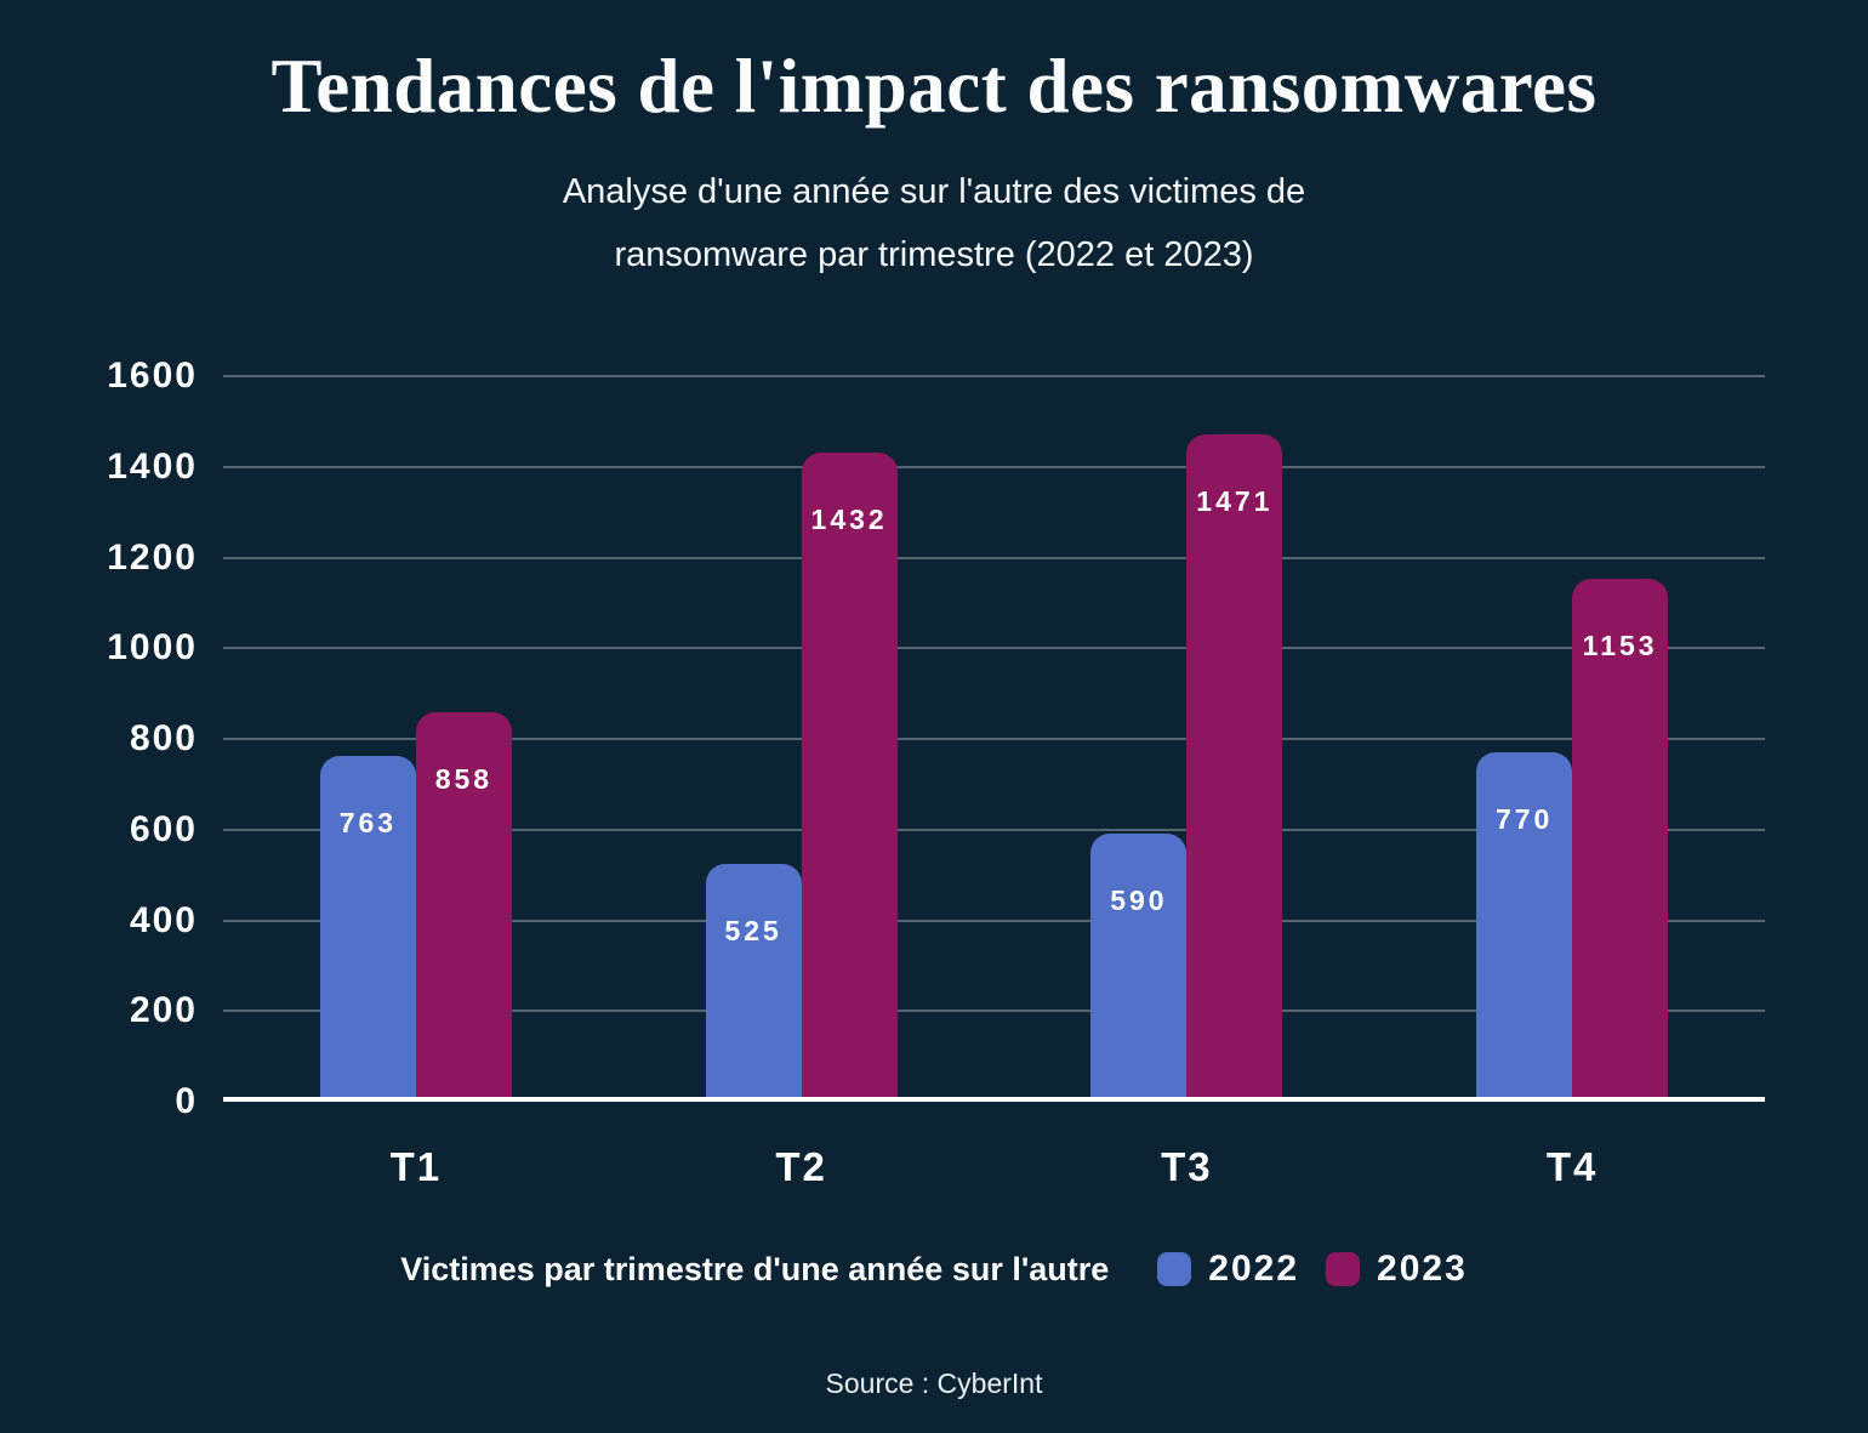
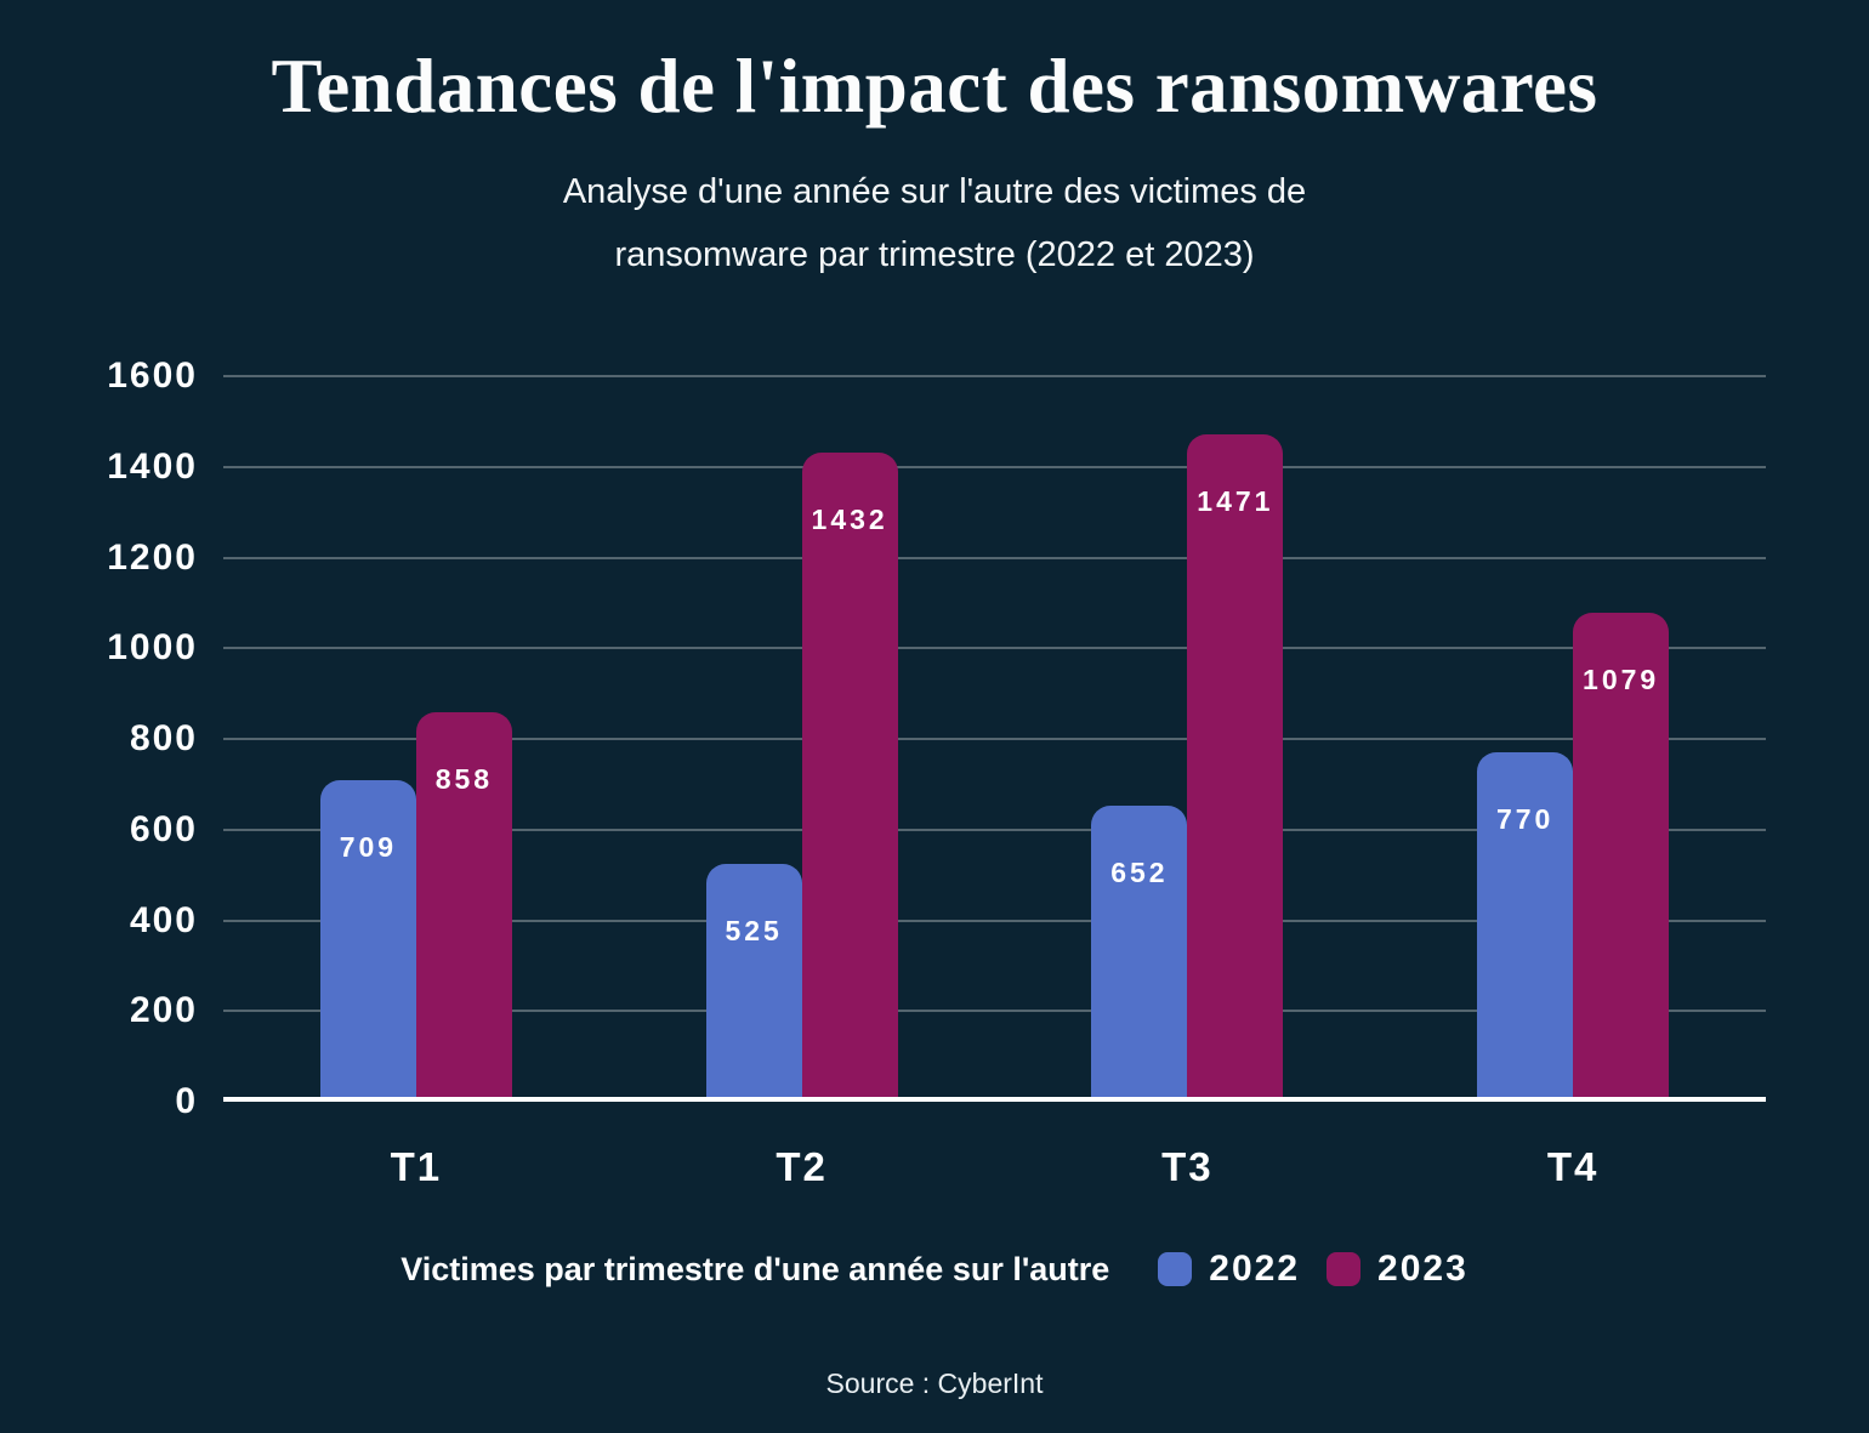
2022/T1: 763 -> 709
2022/T3: 590 -> 652
2023/T4: 1153 -> 1079
